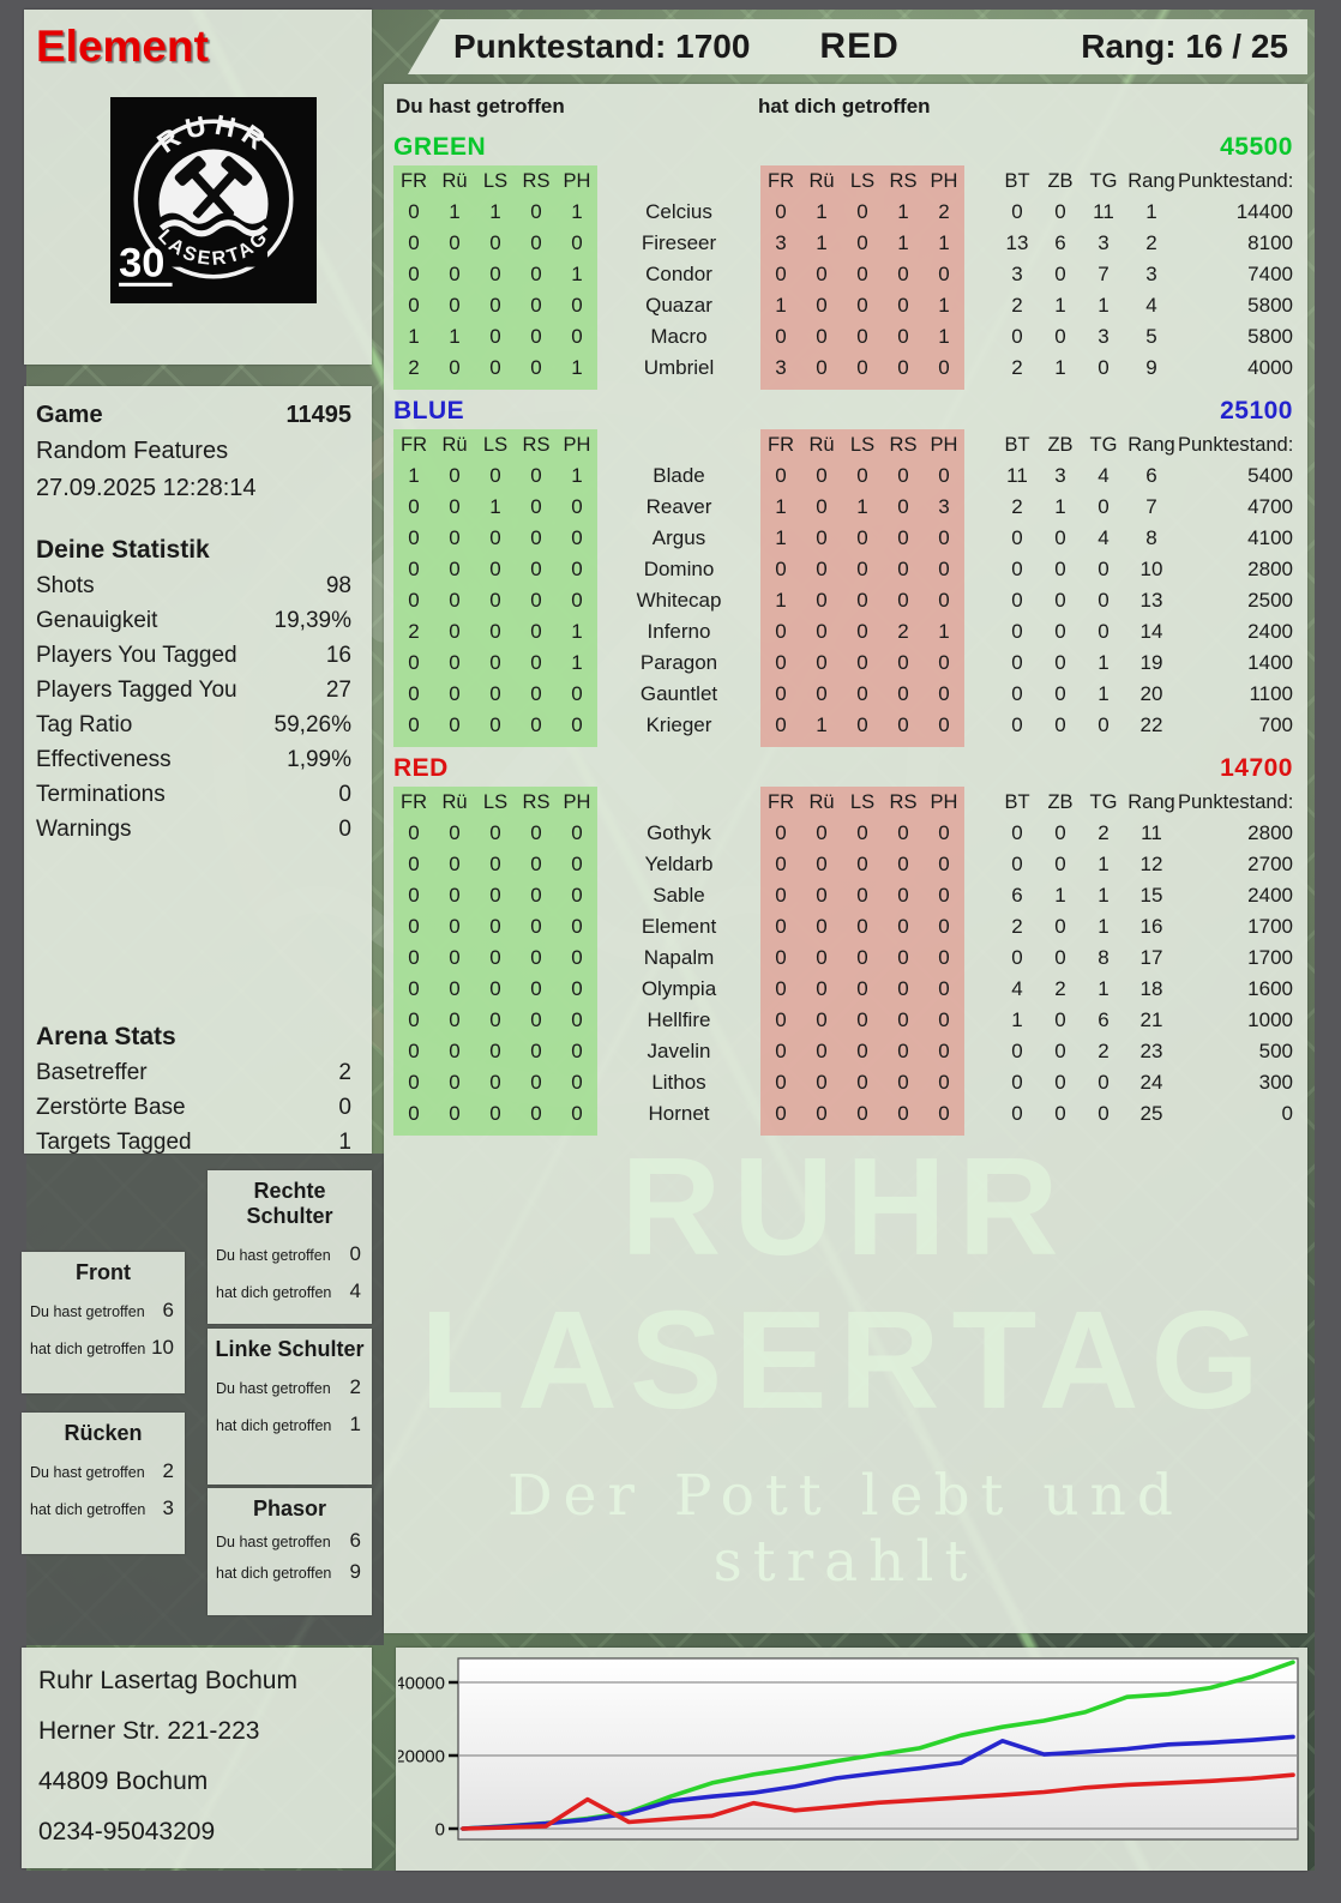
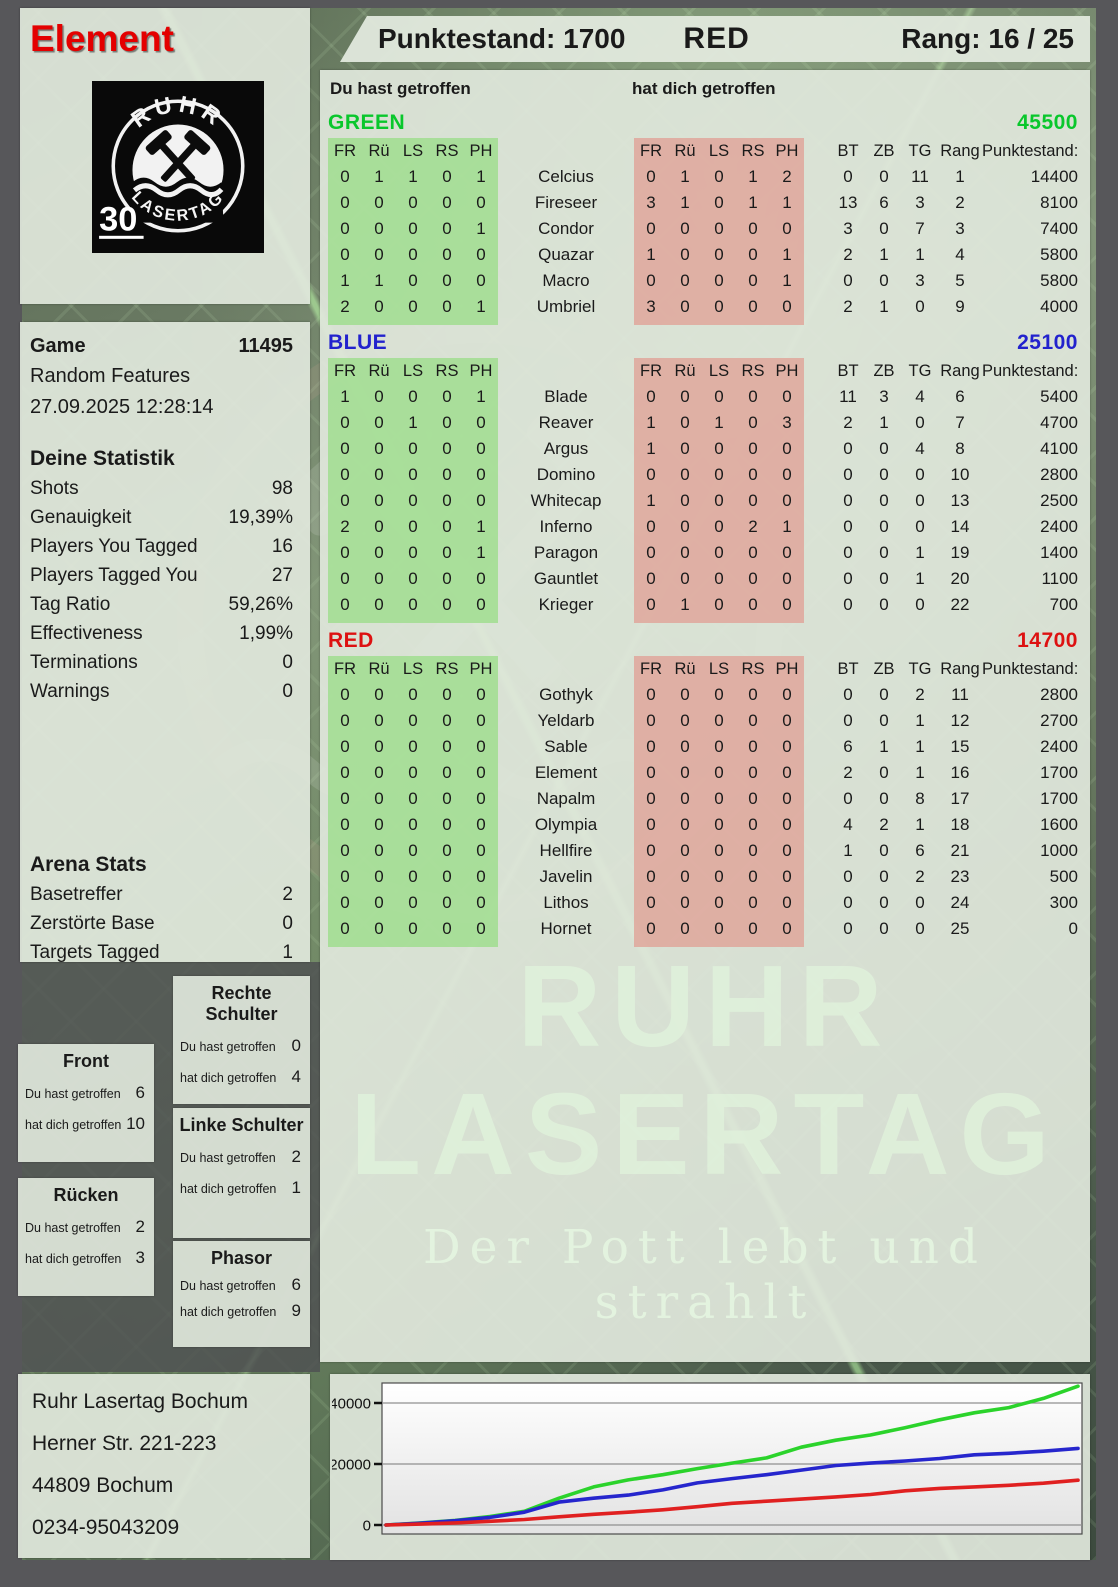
RED/3: 8000 -> 1000
RED/7: 7000 -> 4000
BLUE/13: 24000 -> 20000
GREEN/16: 36000 -> 34000
